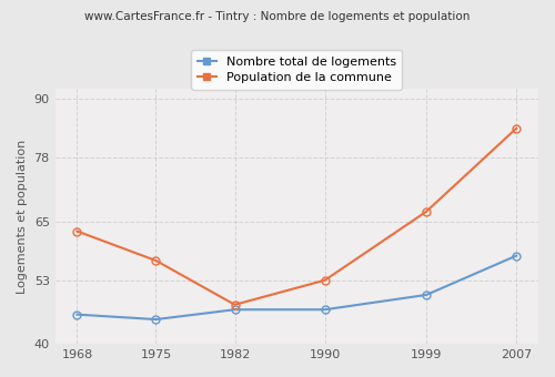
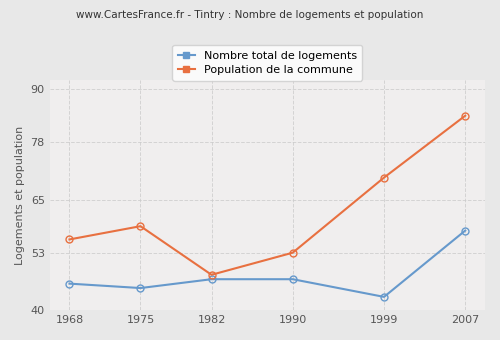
Population de la commune/1968: 63 -> 56
Population de la commune/1975: 57 -> 59
Nombre total de logements/1999: 50 -> 43
Population de la commune/1999: 67 -> 70
